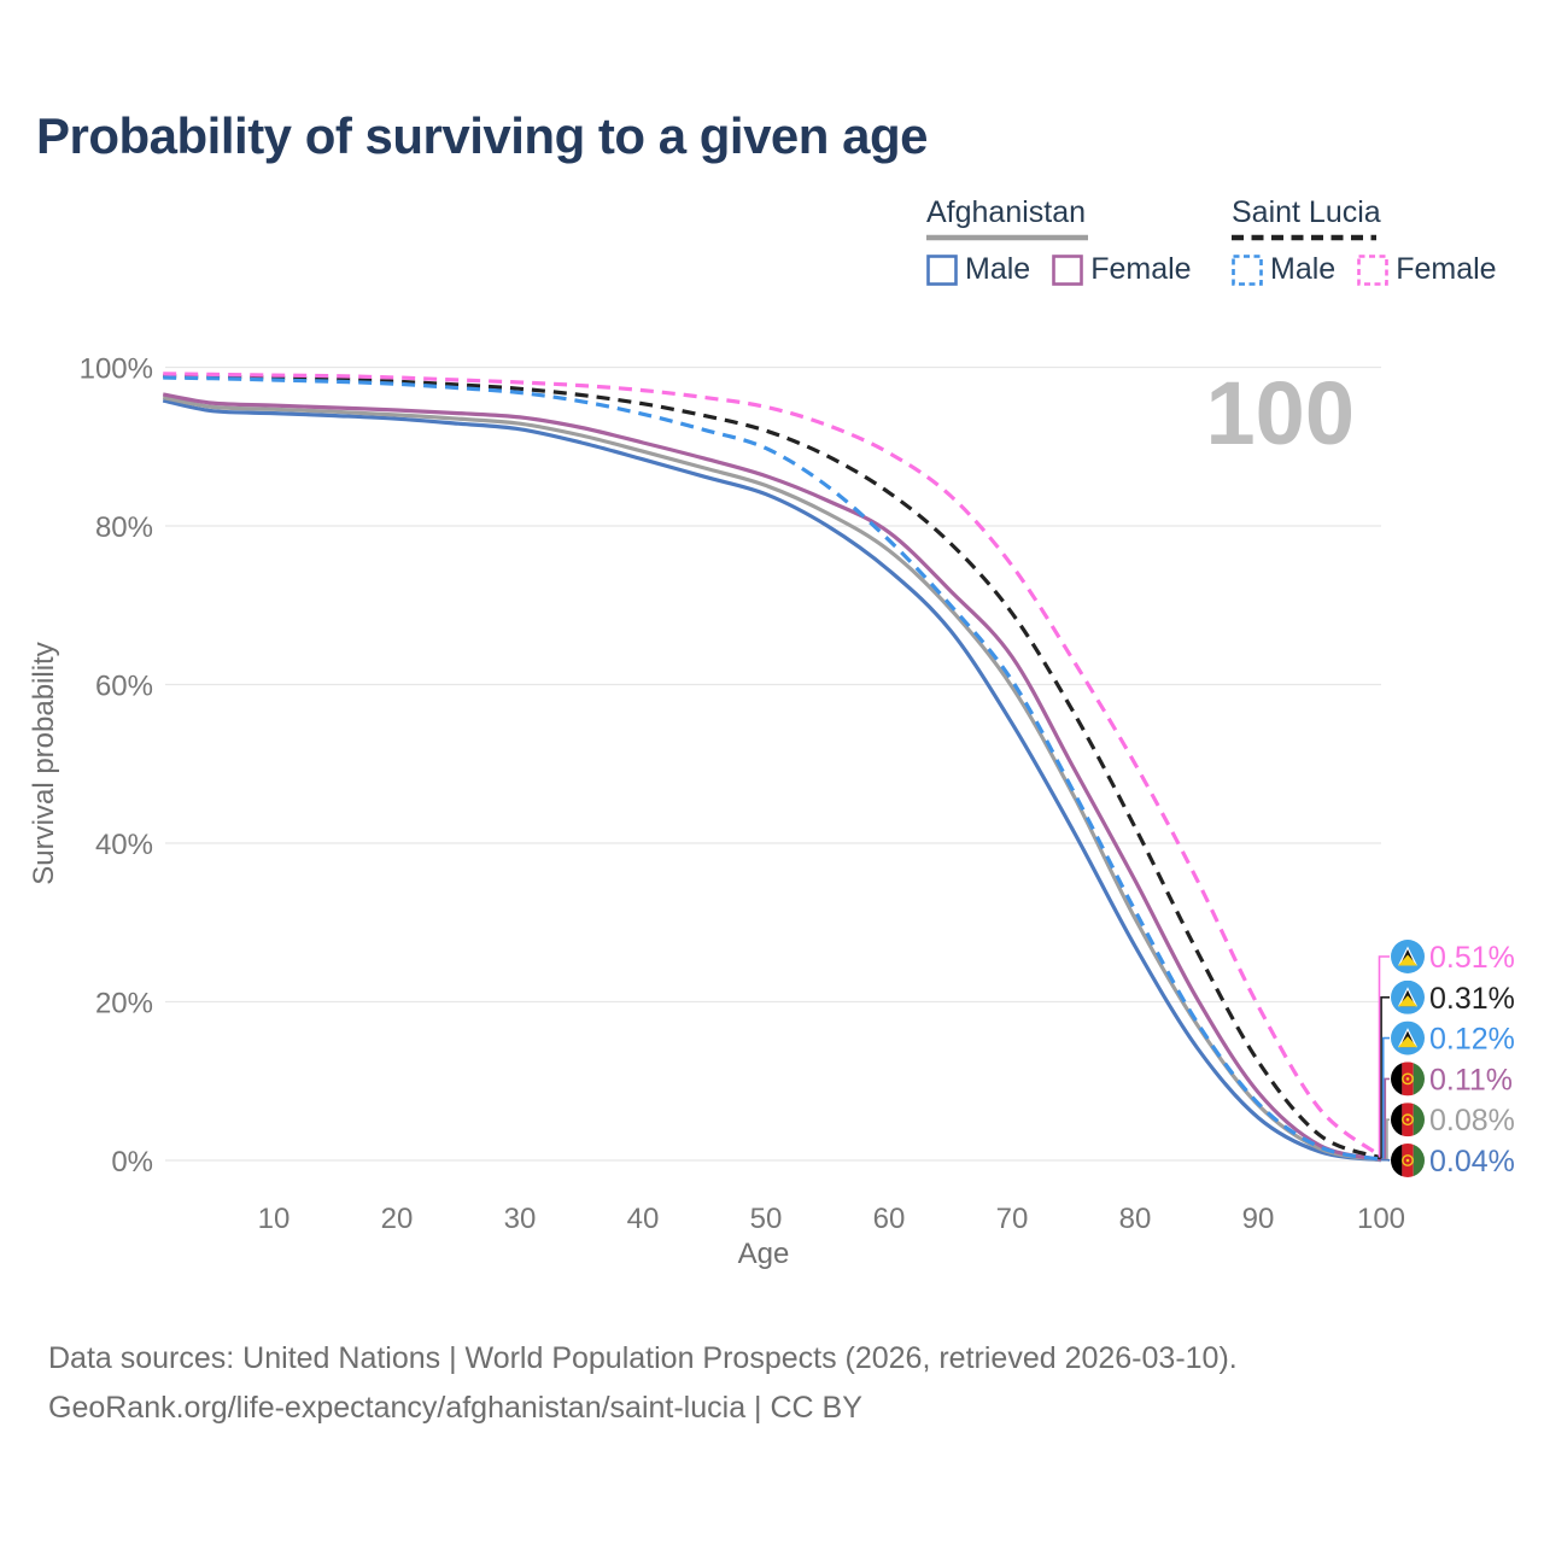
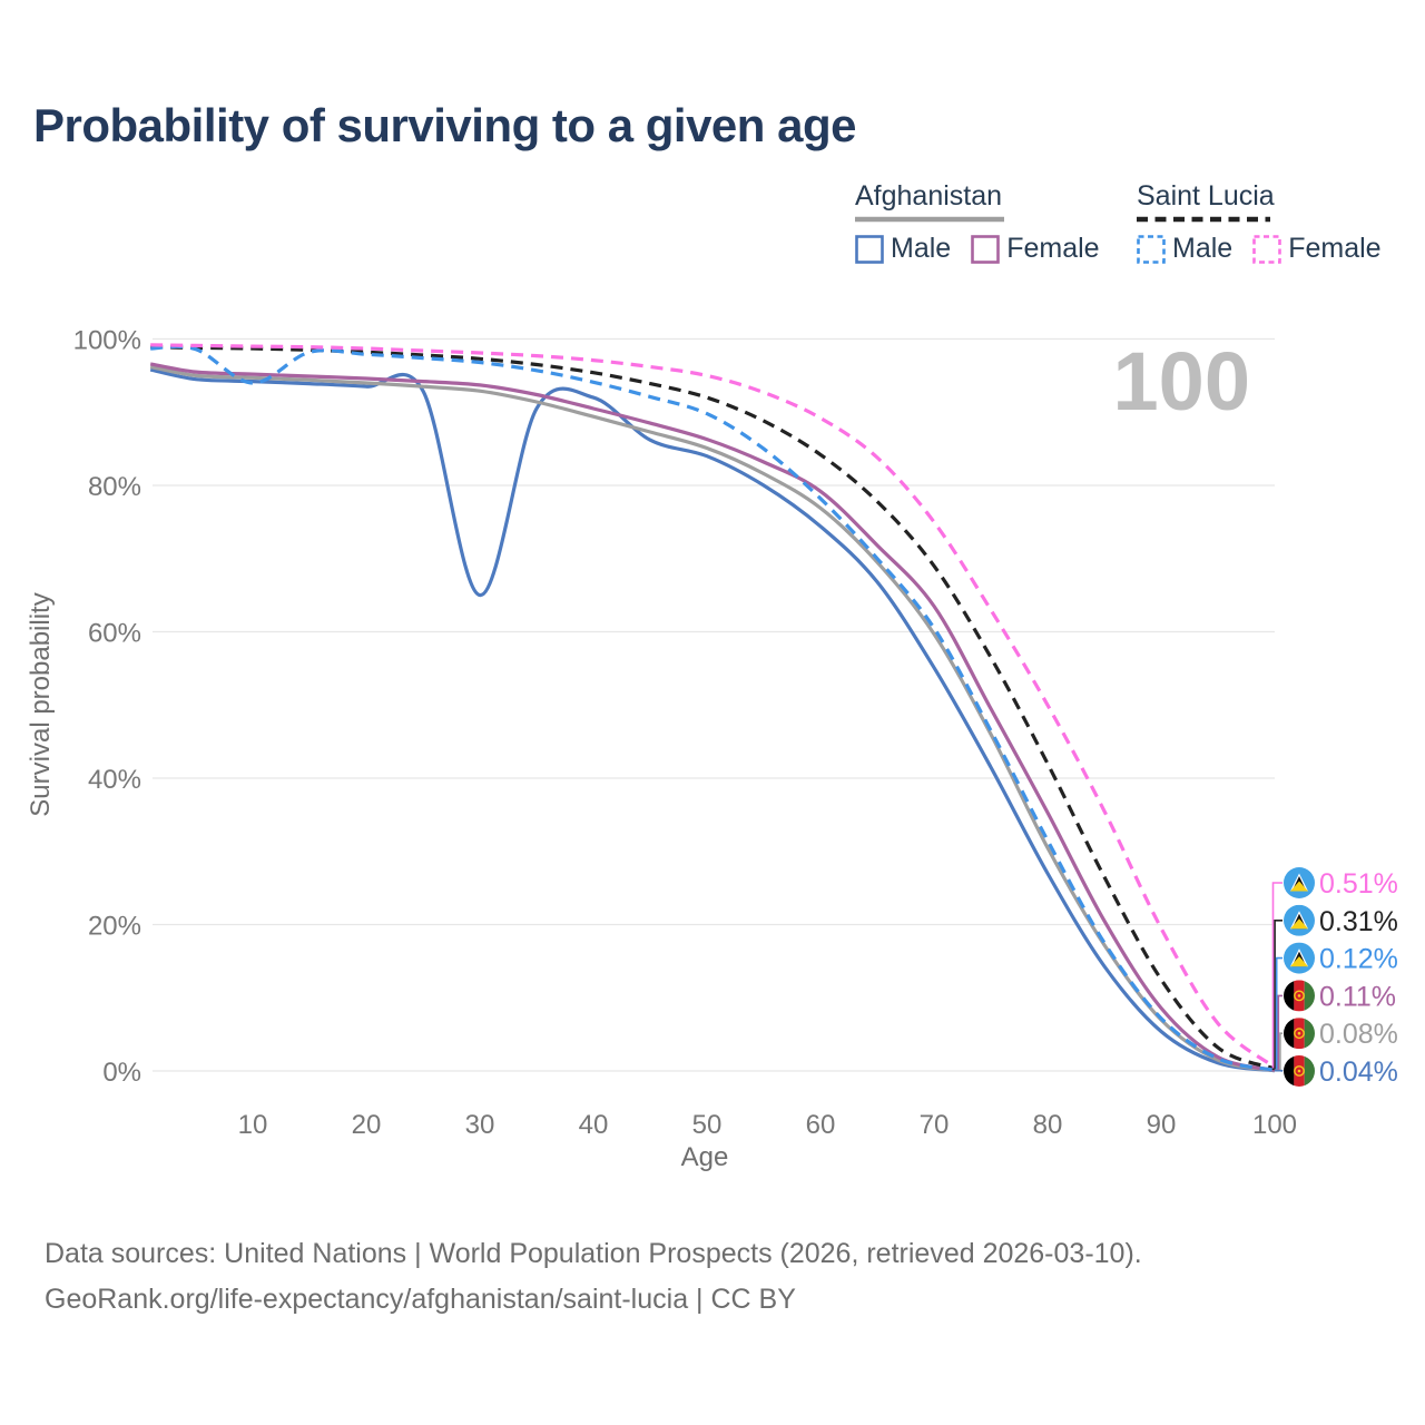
Saint Lucia Male/10: 98% -> 94%
Afghanistan Male/30: 92% -> 65%
Afghanistan Male/40: 88% -> 92%
